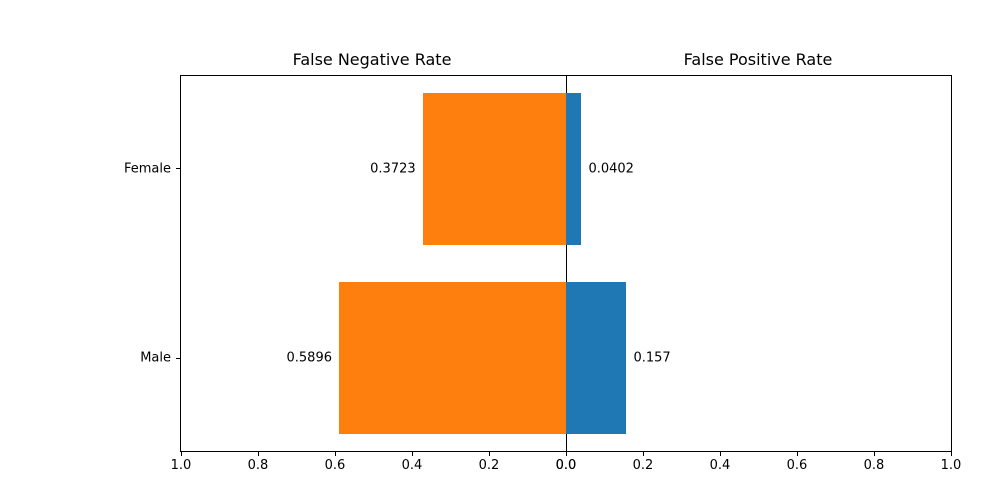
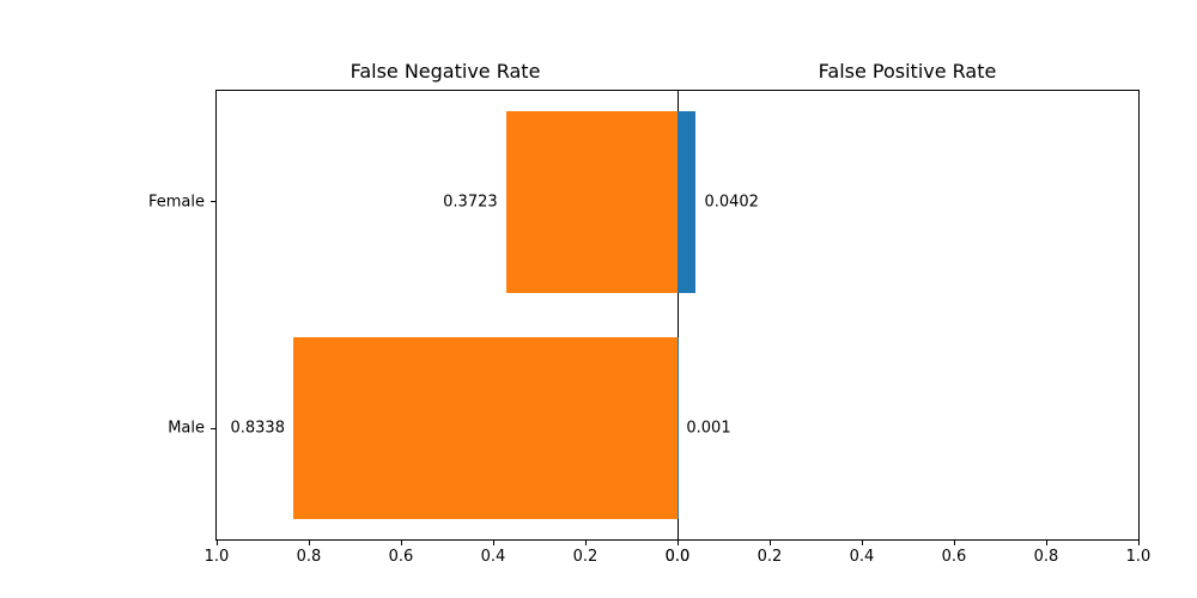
False Negative Rate/Male: 0.5896 -> 0.8338
False Positive Rate/Male: 0.157 -> 0.001
